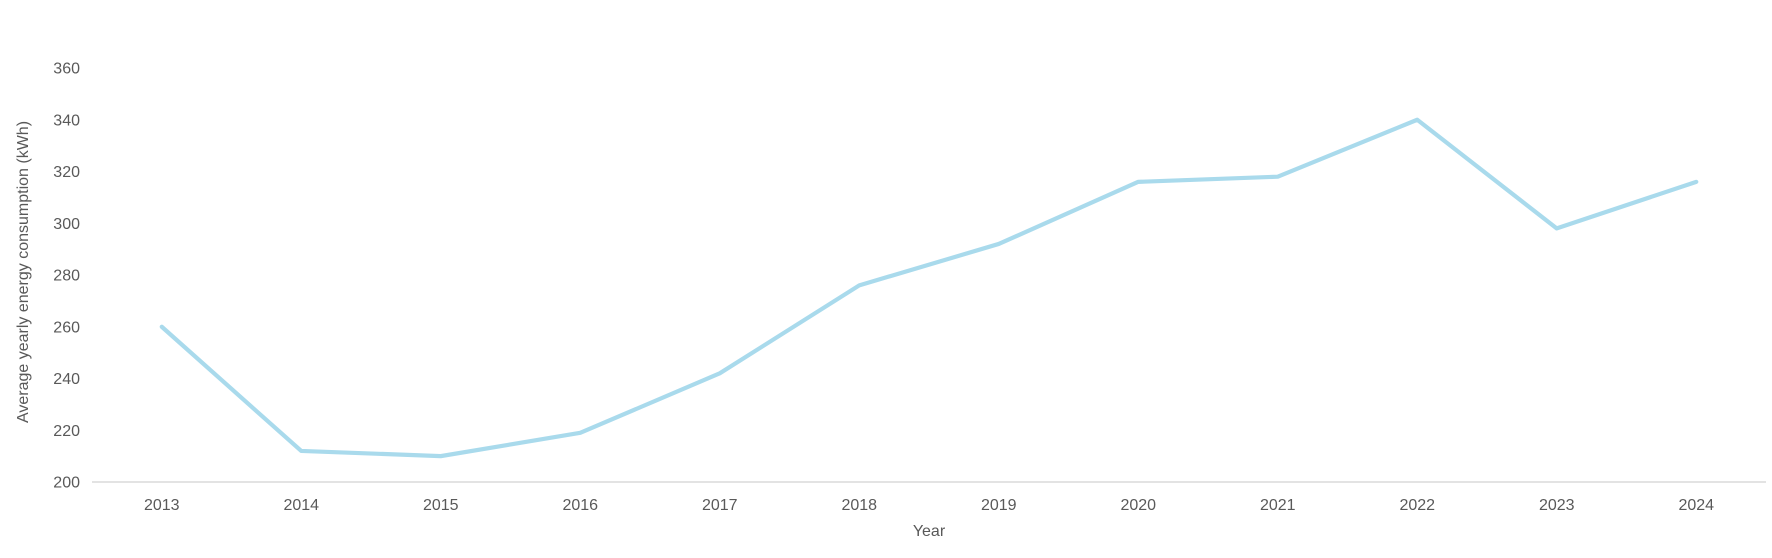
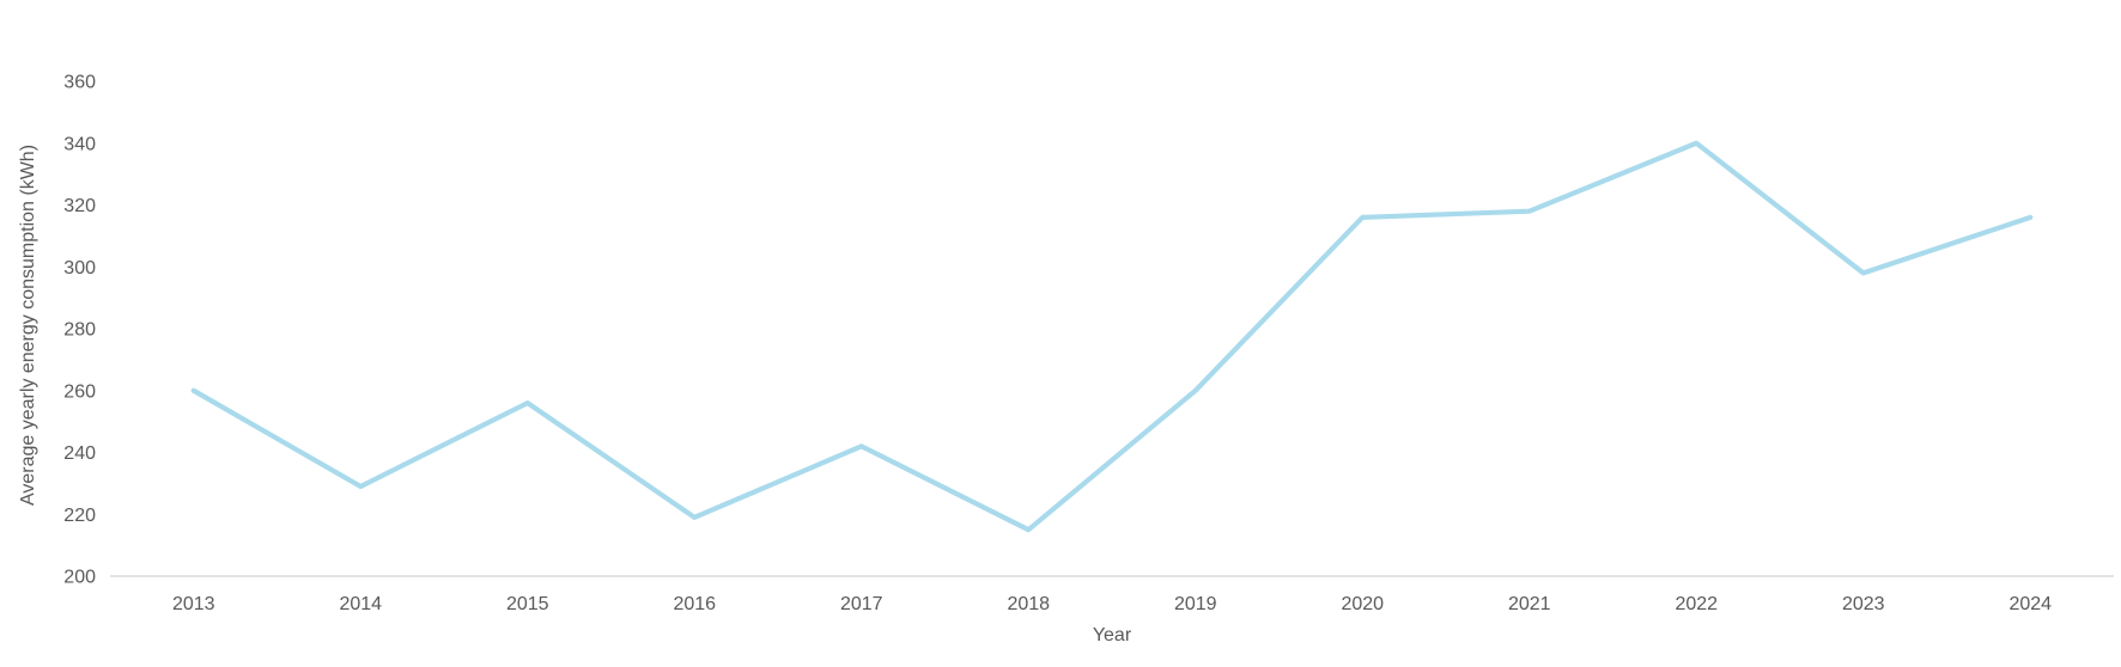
2014: 212 -> 229
2015: 210 -> 256
2018: 276 -> 215
2019: 292 -> 260
